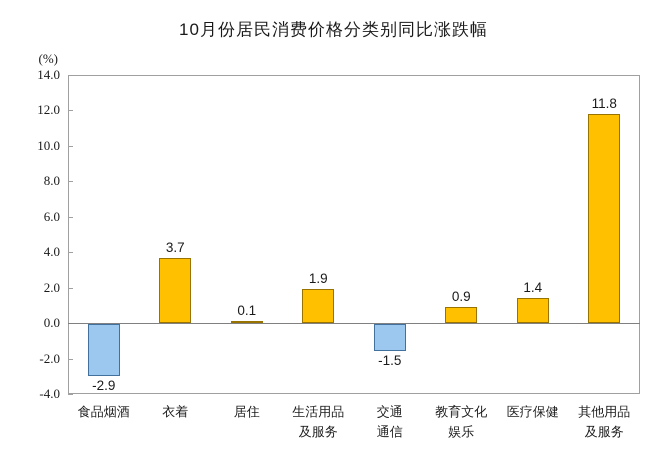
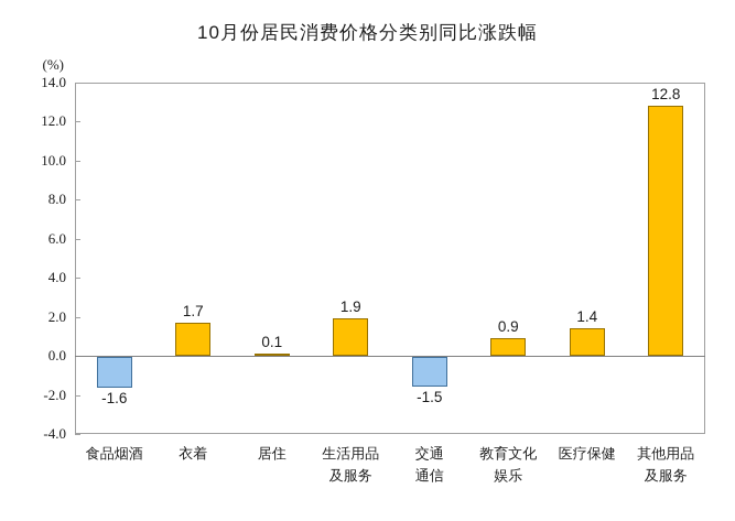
食品烟酒: -2.9 -> -1.6
衣着: 3.7 -> 1.7
其他用品及服务: 11.8 -> 12.8
